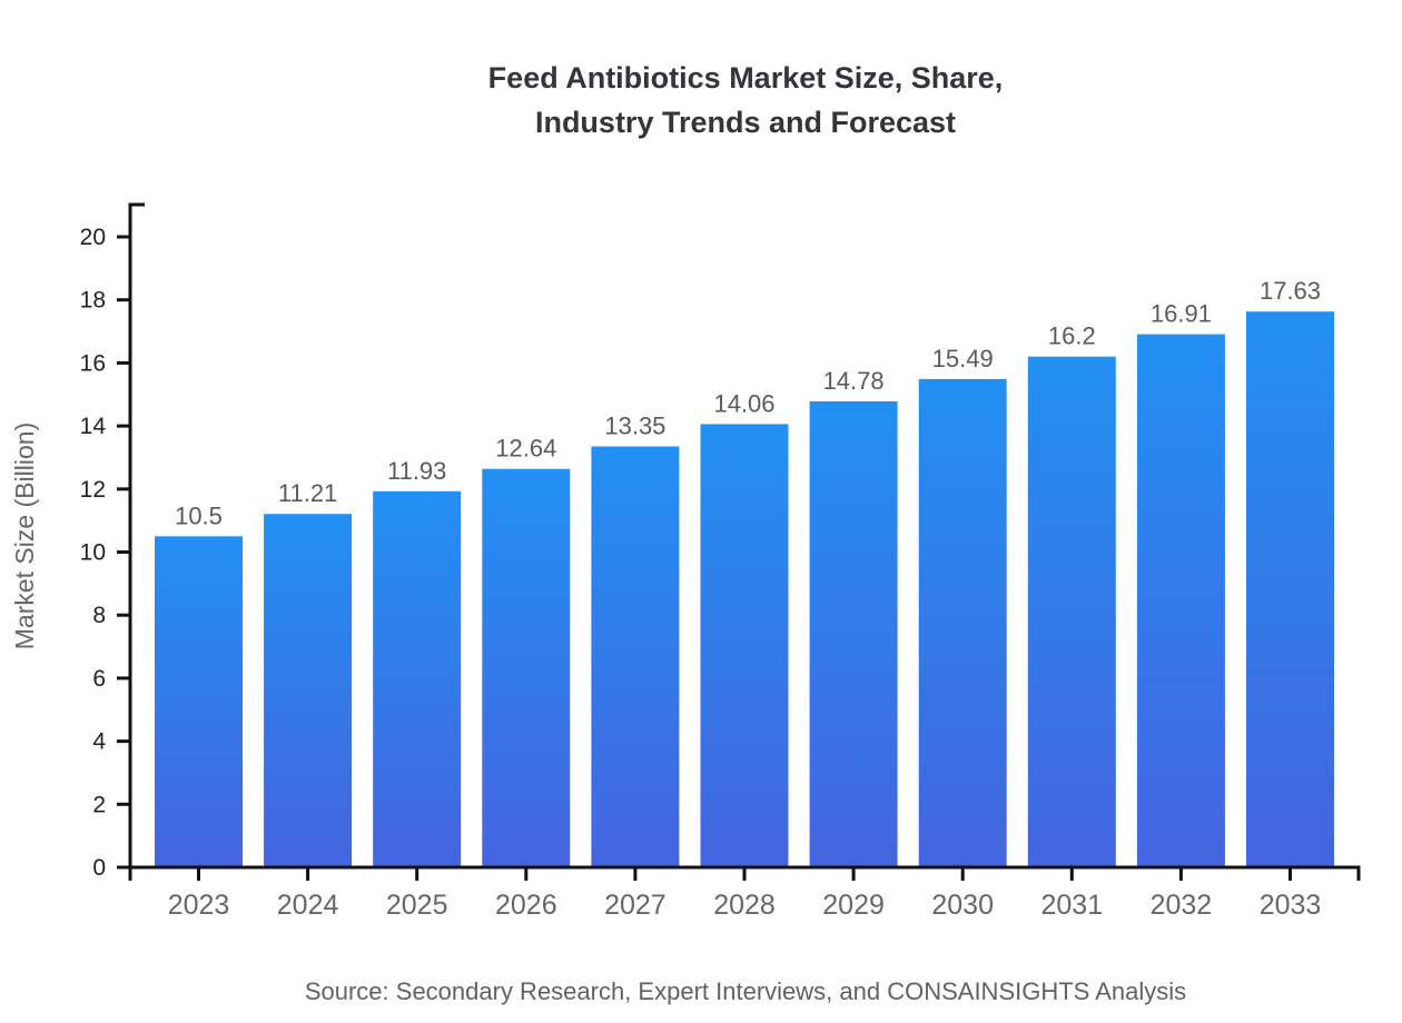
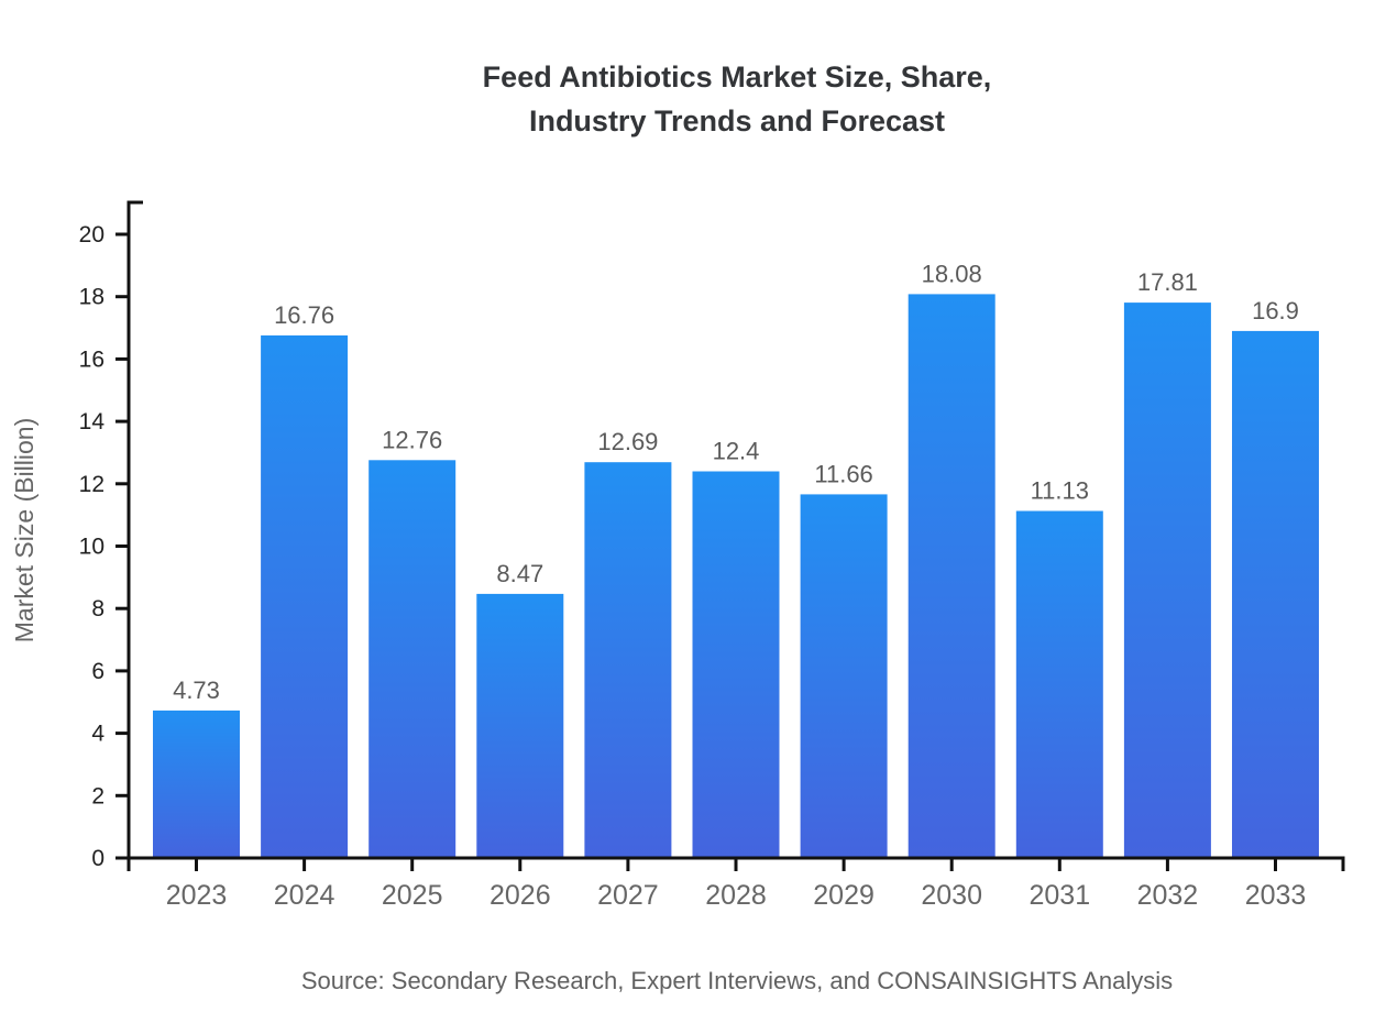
2023: 10.5 -> 4.73
2024: 11.21 -> 16.76
2025: 11.93 -> 12.76
2026: 12.64 -> 8.47
2027: 13.35 -> 12.69
2028: 14.06 -> 12.4
2029: 14.78 -> 11.66
2030: 15.49 -> 18.08
2031: 16.2 -> 11.13
2032: 16.91 -> 17.81
2033: 17.63 -> 16.9
